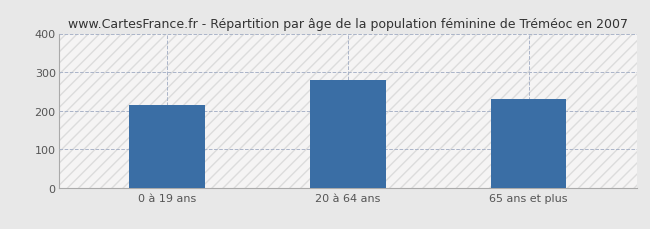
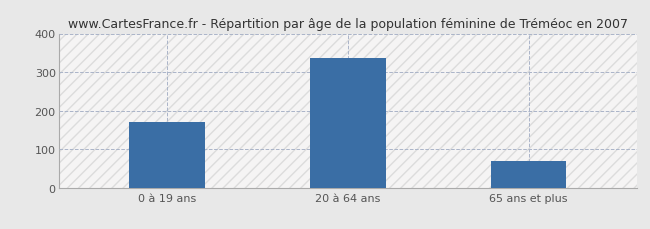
0 à 19 ans: 215 -> 170
20 à 64 ans: 280 -> 336
65 ans et plus: 230 -> 70
